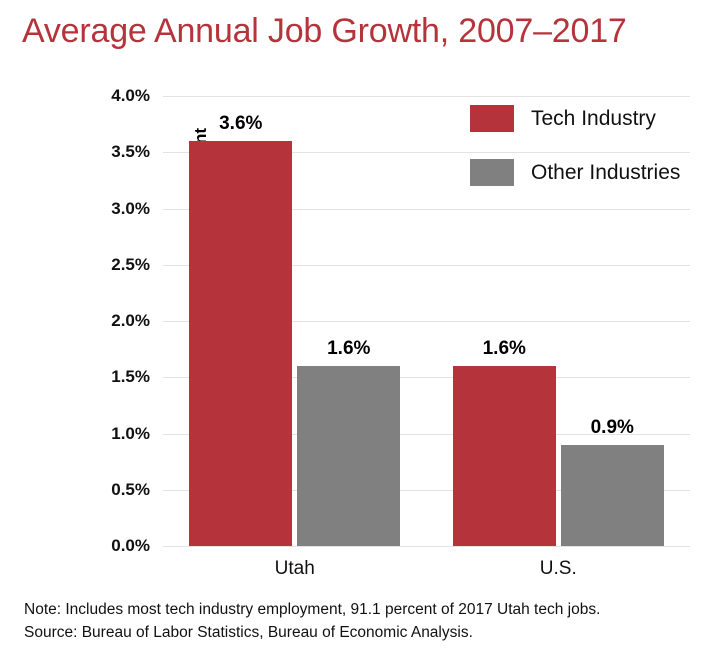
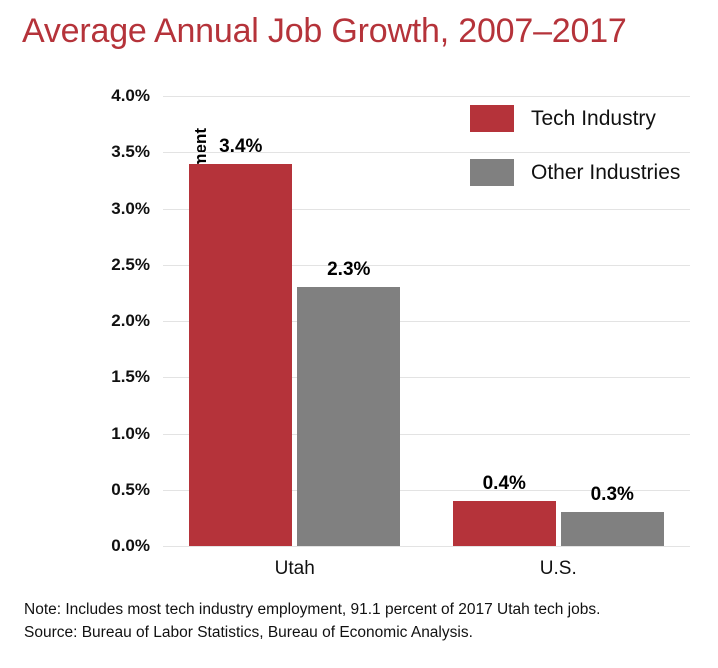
Tech Industry/Utah: 3.6% -> 3.4%
Other Industries/Utah: 1.6% -> 2.3%
Tech Industry/U.S.: 1.6% -> 0.4%
Other Industries/U.S.: 0.9% -> 0.3%
